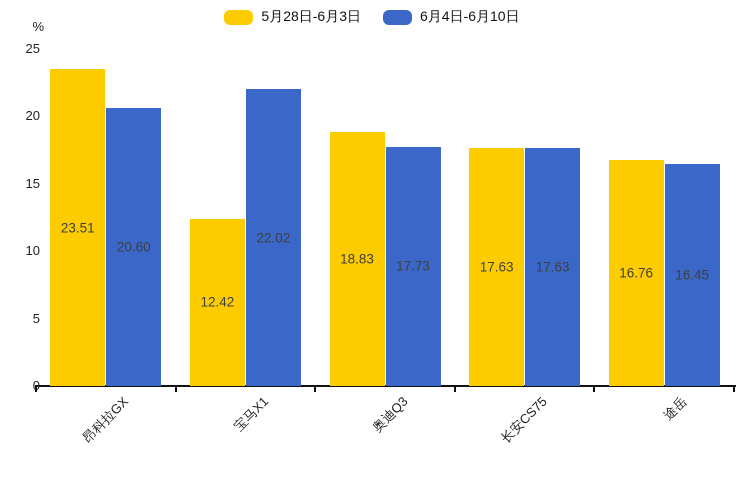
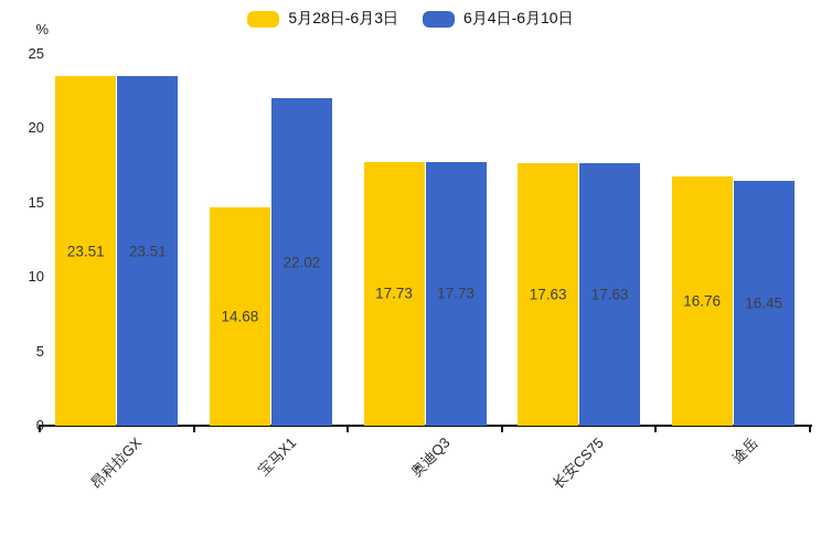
6月4日-6月10日/昂科拉GX: 20.60 -> 23.51
5月28日-6月3日/宝马X1: 12.42 -> 14.68
5月28日-6月3日/奥迪Q3: 18.83 -> 17.73
